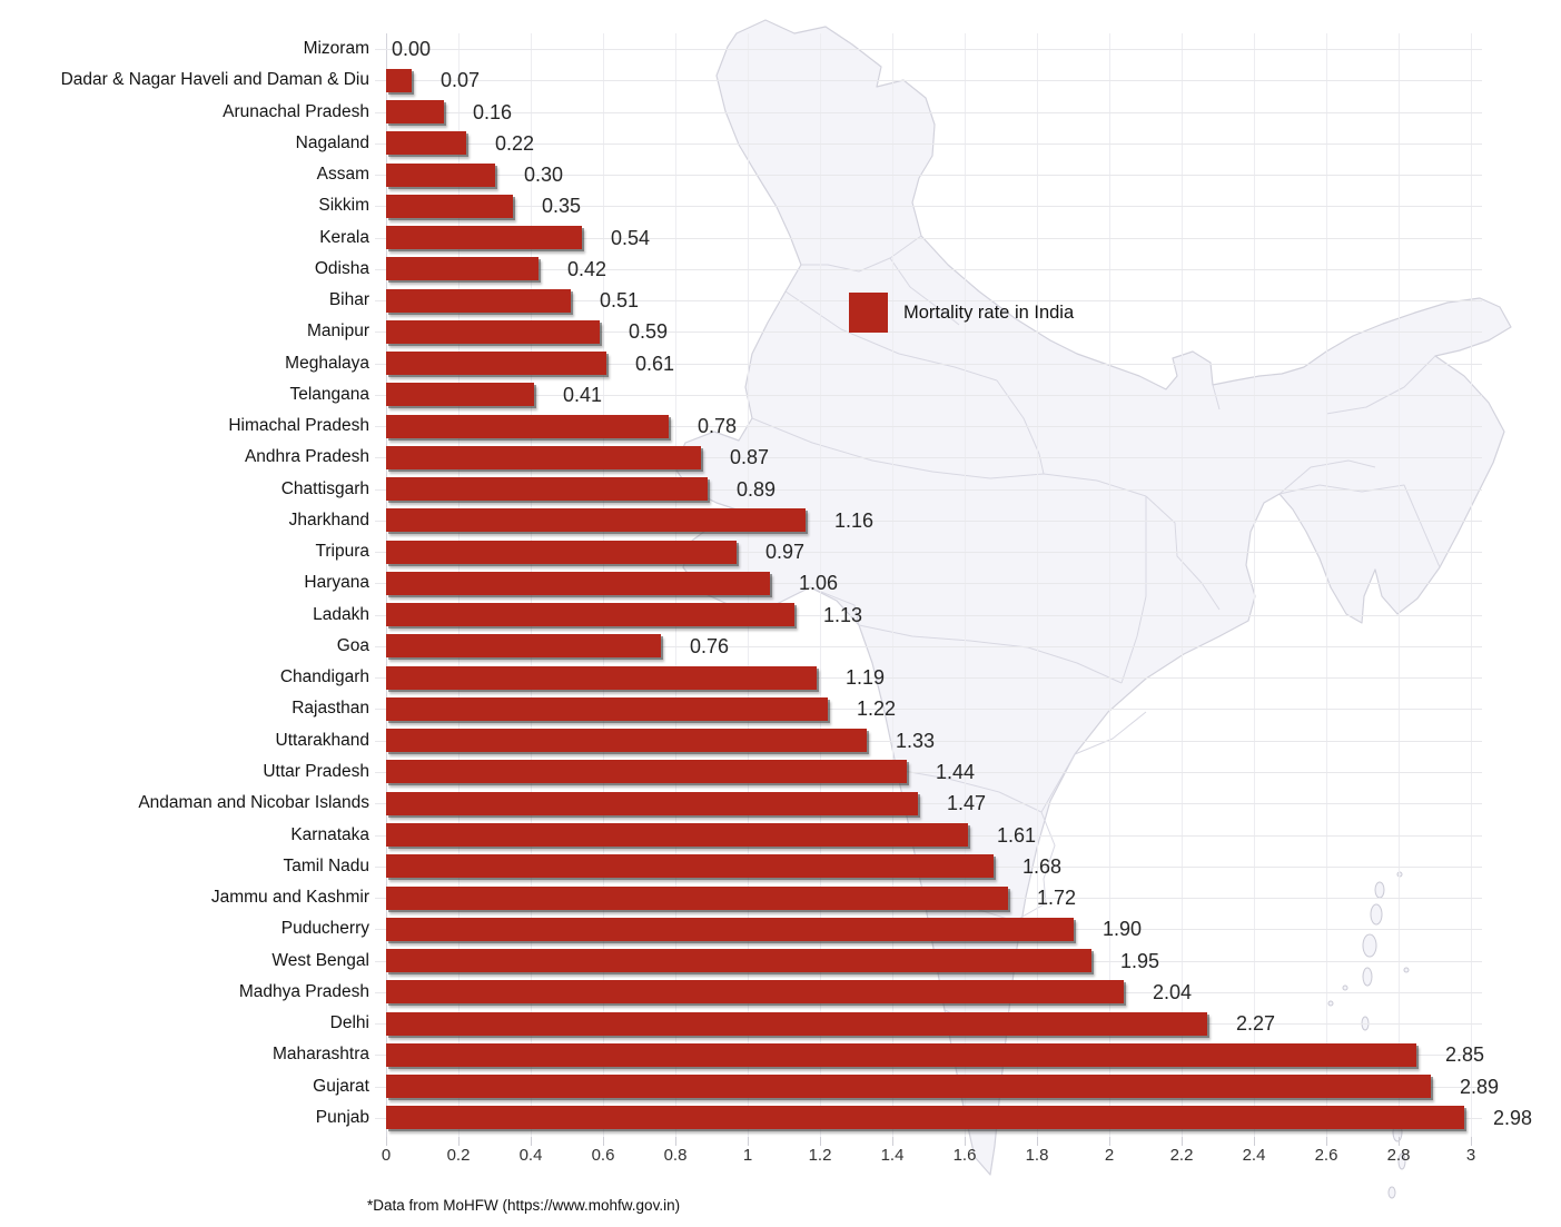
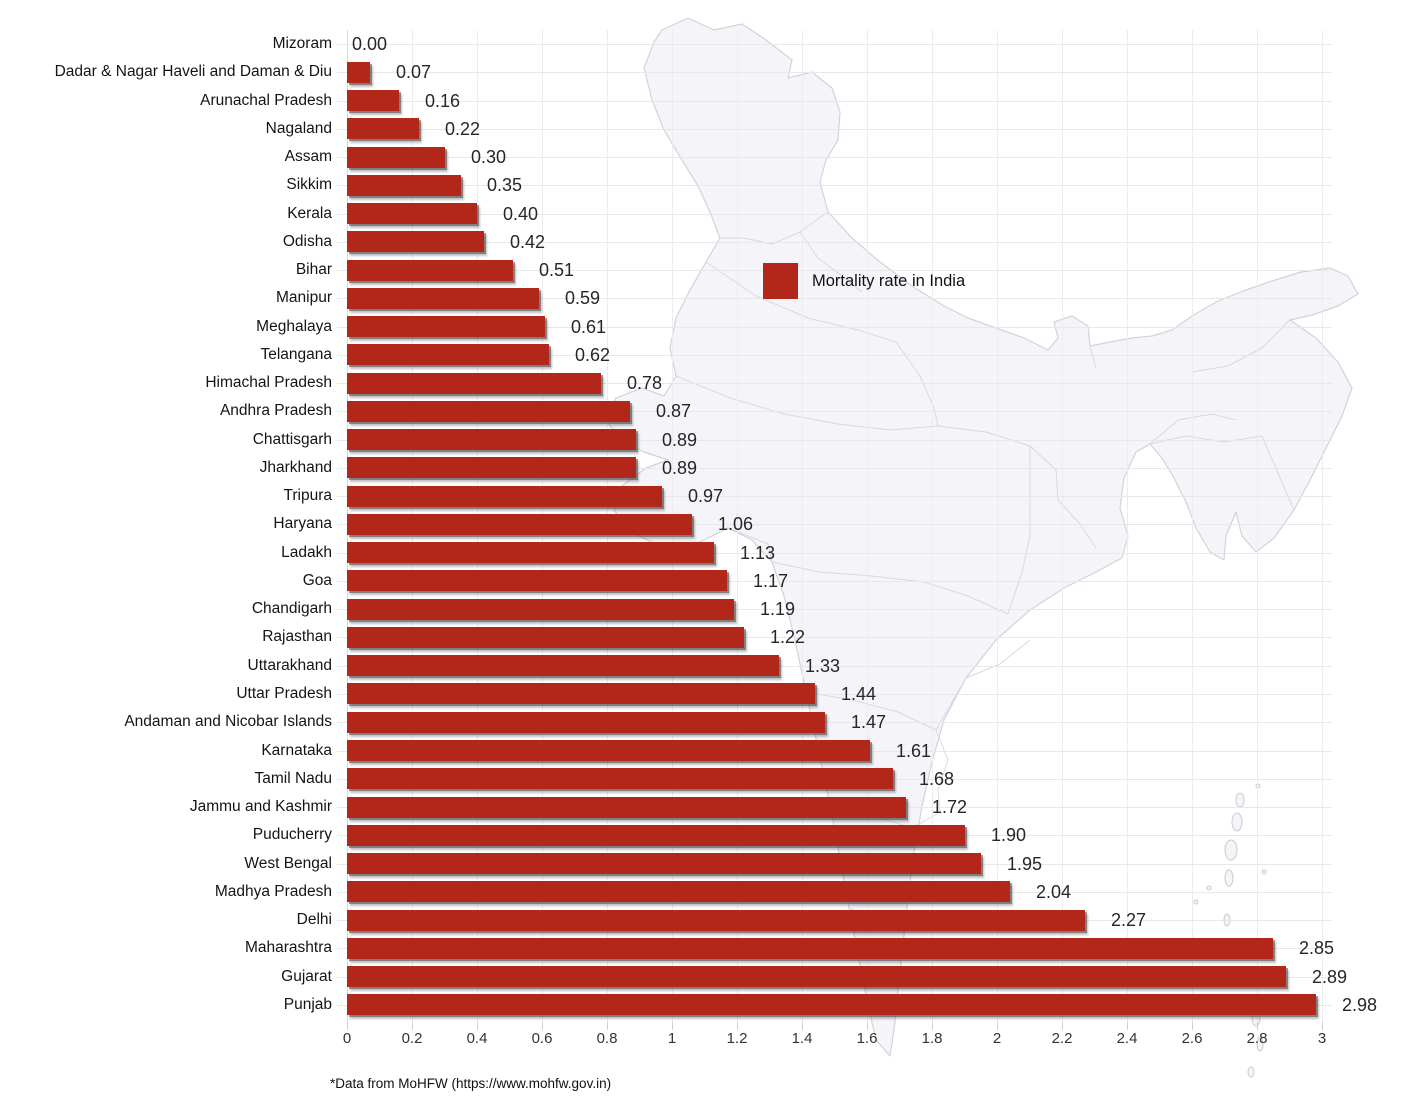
Kerala: 0.54 -> 0.40
Telangana: 0.41 -> 0.62
Jharkhand: 1.16 -> 0.89
Goa: 0.76 -> 1.17
